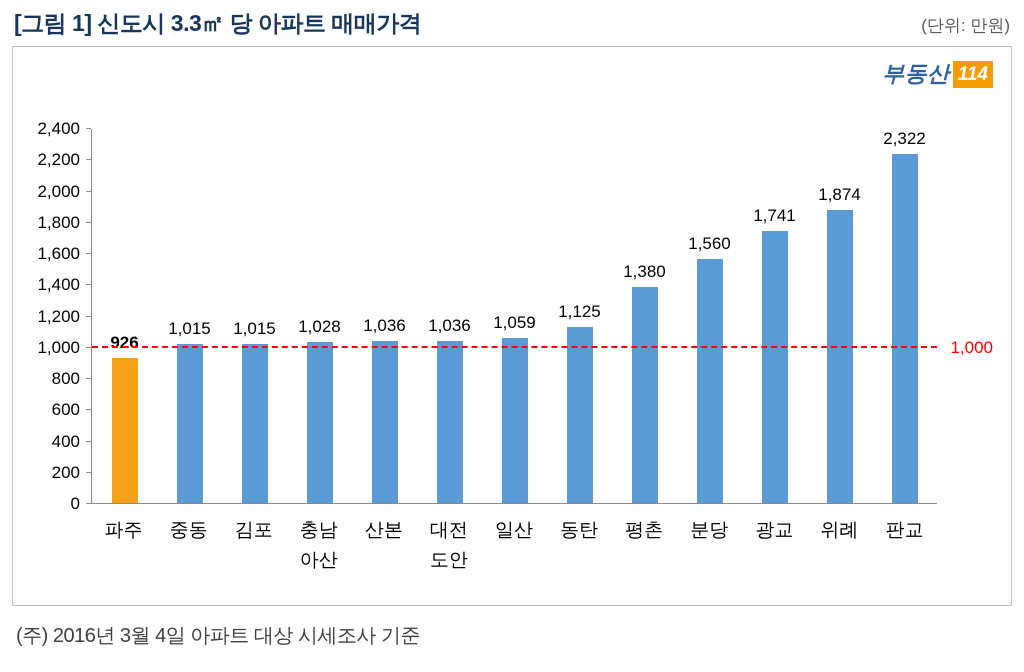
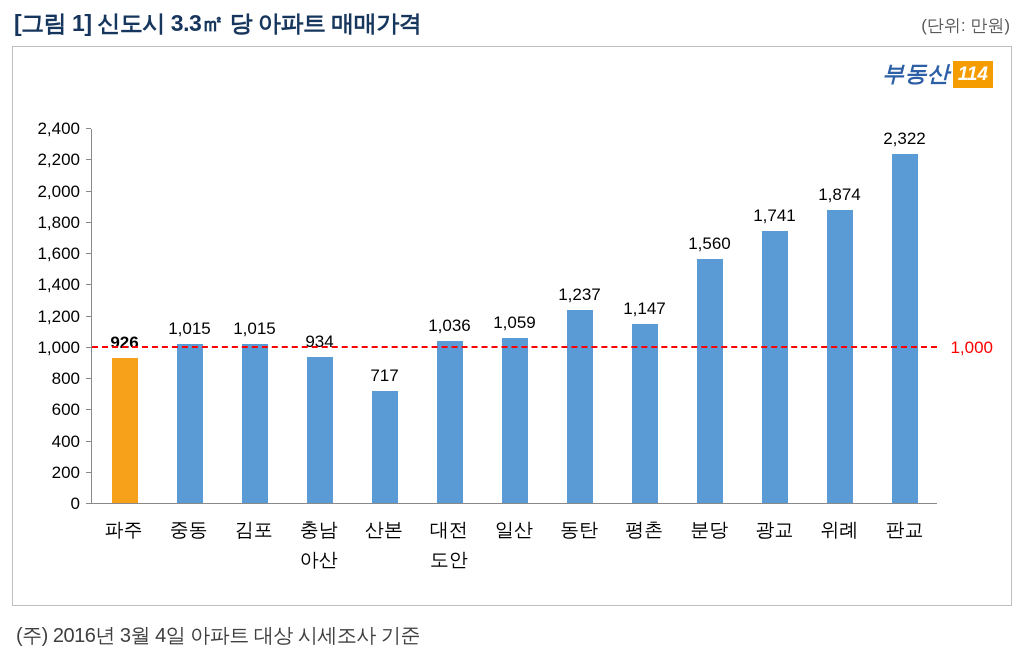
충남 아산: 1,028 -> 934
산본: 1,036 -> 717
동탄: 1,125 -> 1,237
평촌: 1,380 -> 1,147
